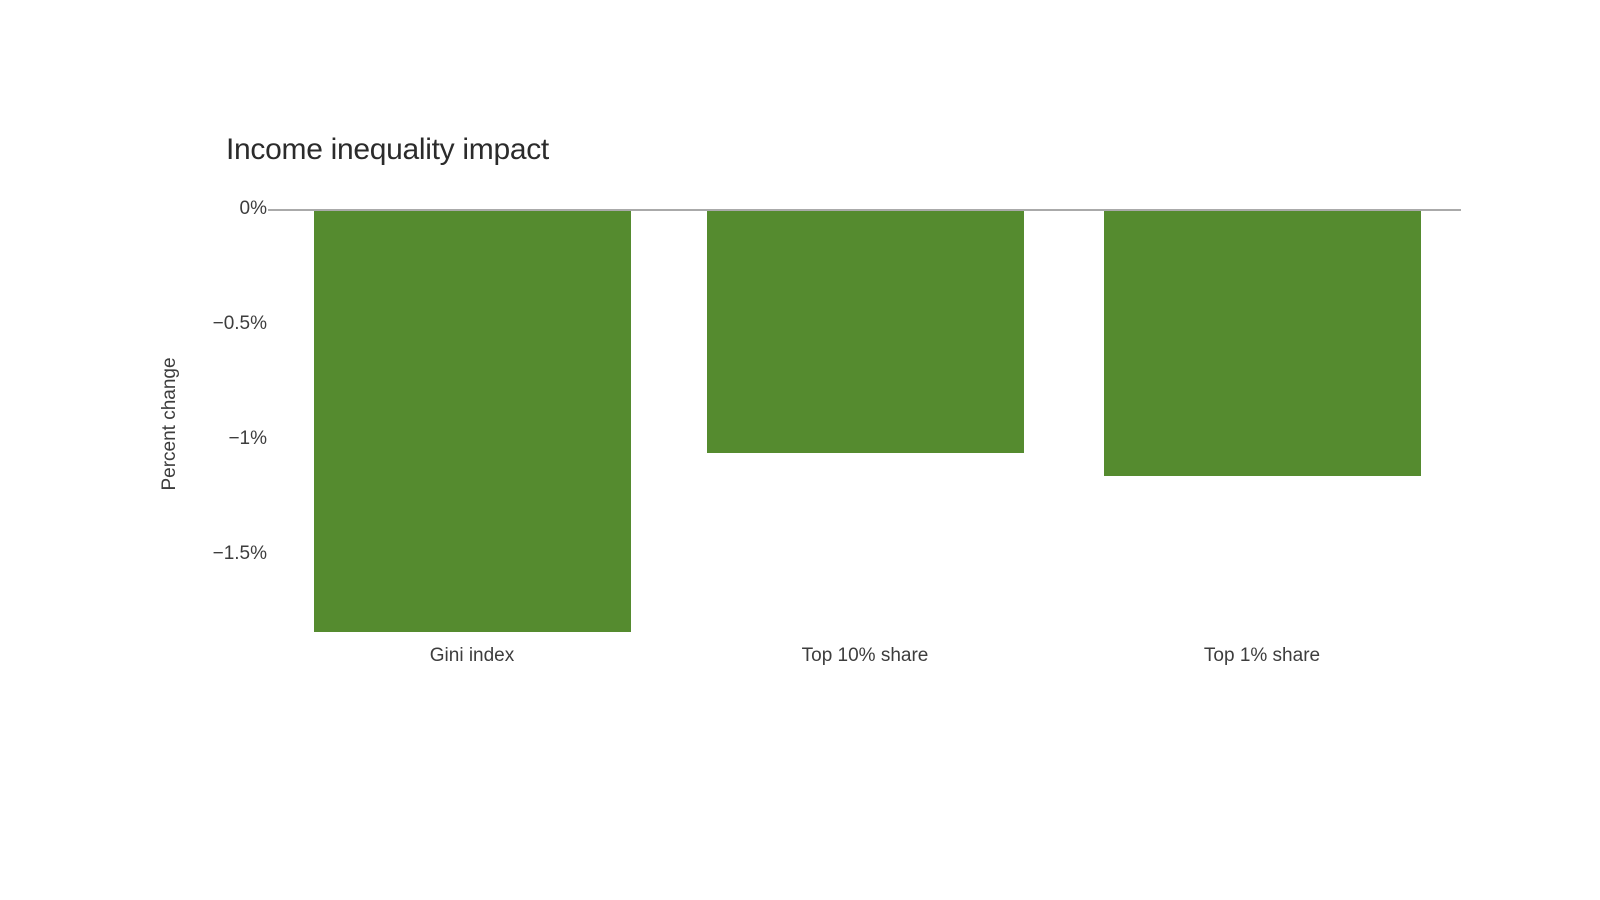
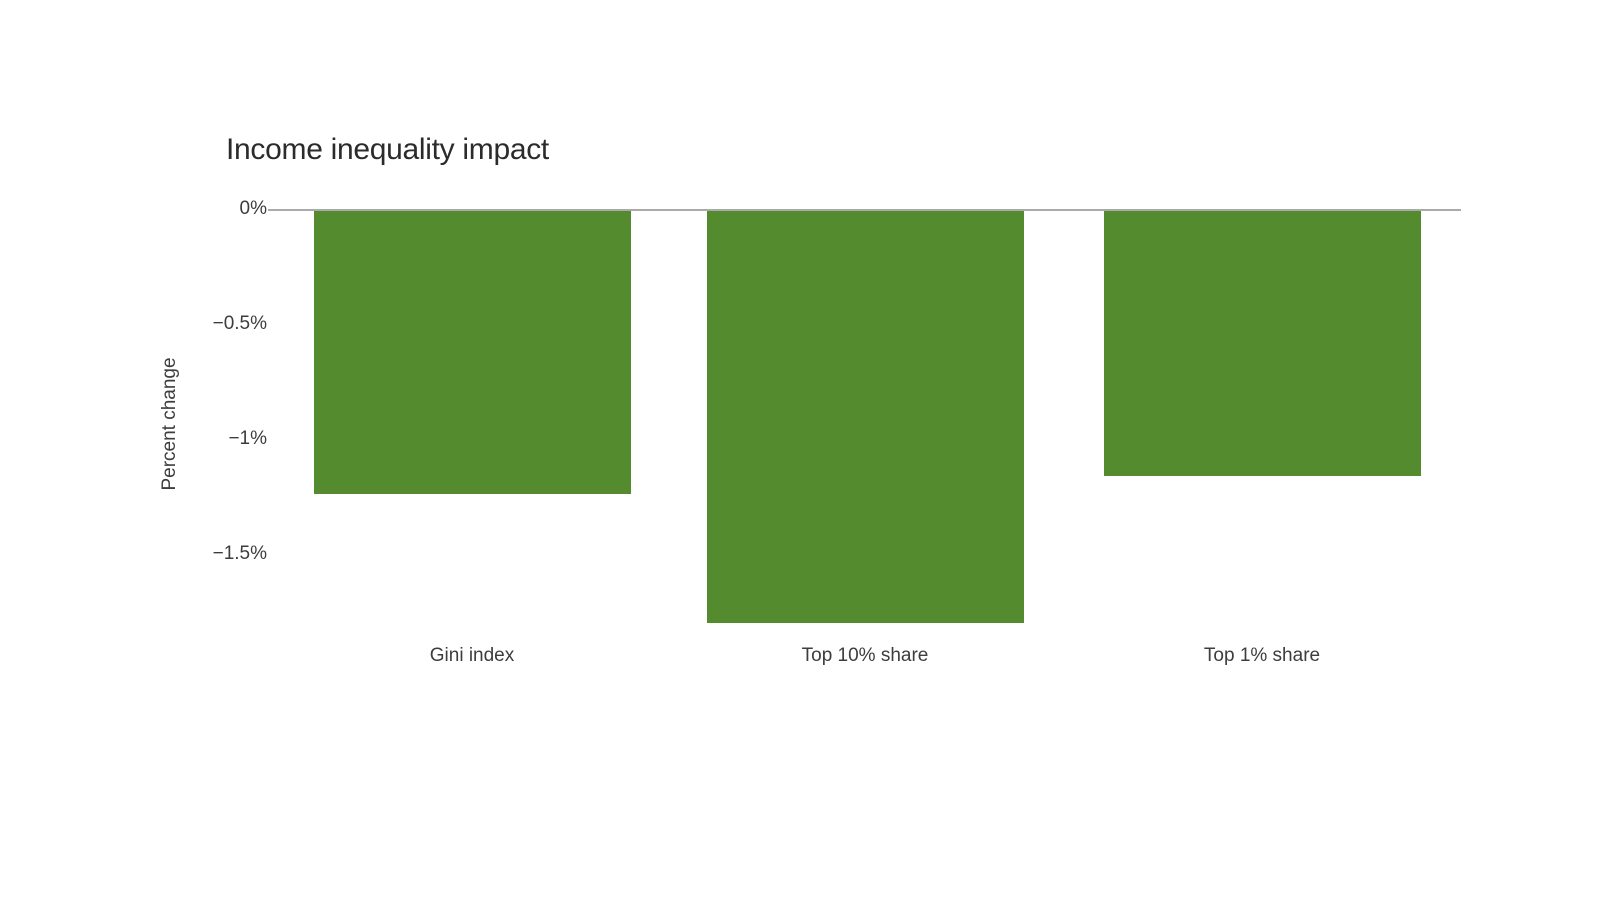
Gini index: -1.84% -> -1.24%
Top 10% share: -1.06% -> -1.80%
